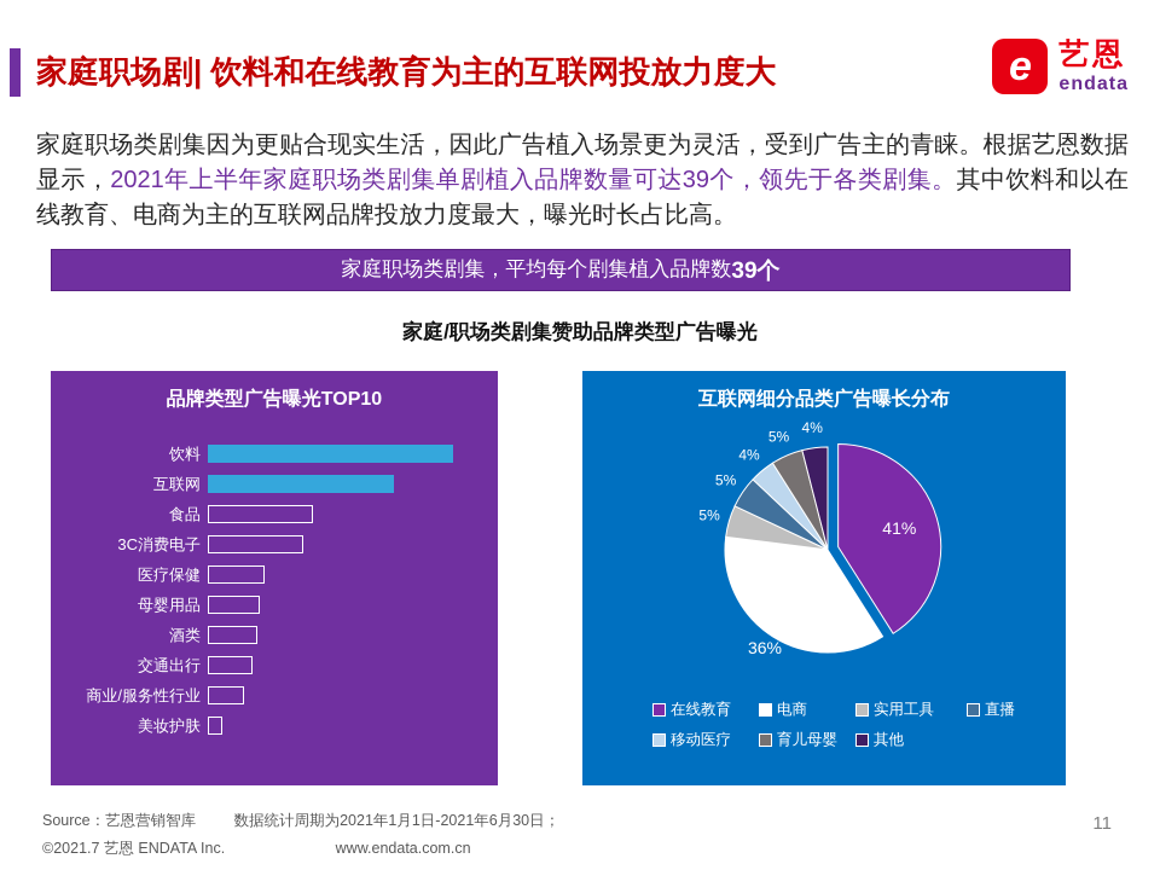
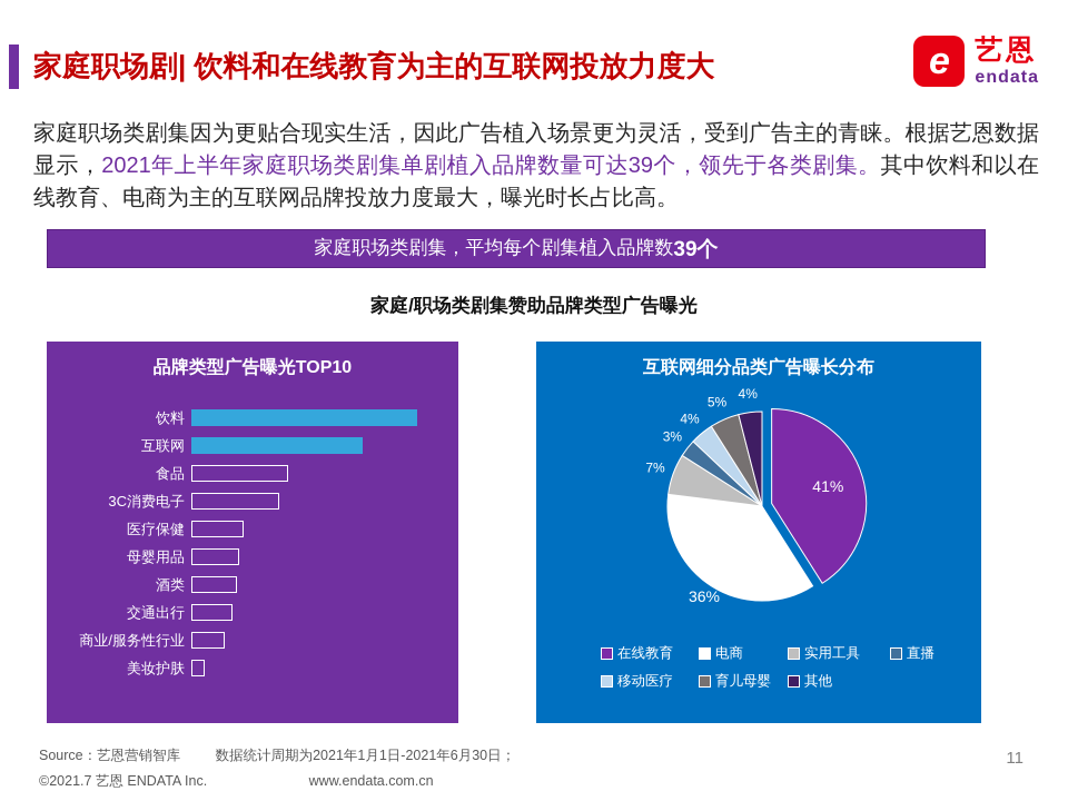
互联网细分品类广告曝长分布/实用工具: 5% -> 7%
互联网细分品类广告曝长分布/直播: 5% -> 3%
